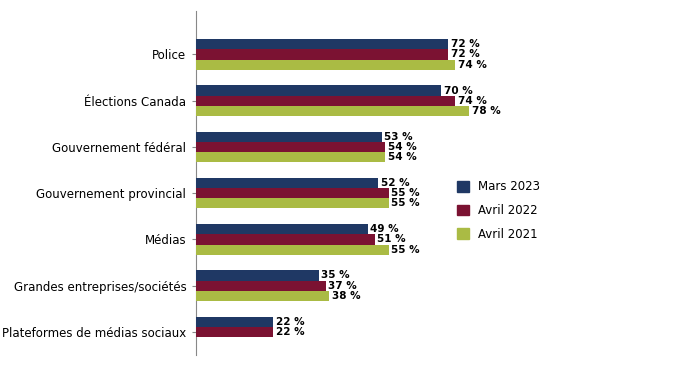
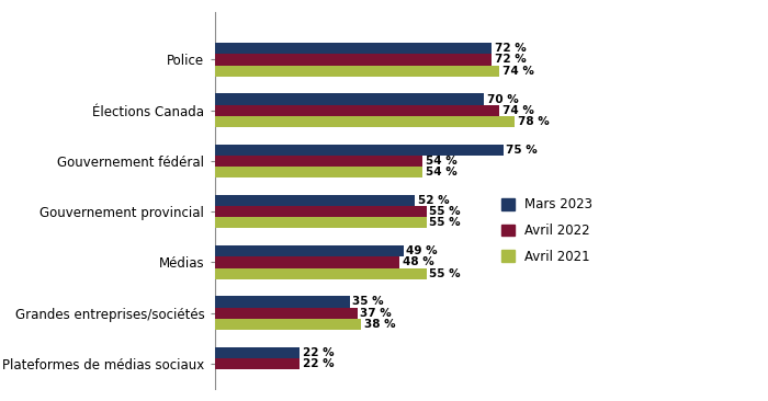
Mars 2023/Gouvernement fédéral: 53 -> 75
Avril 2022/Médias: 51 -> 48
